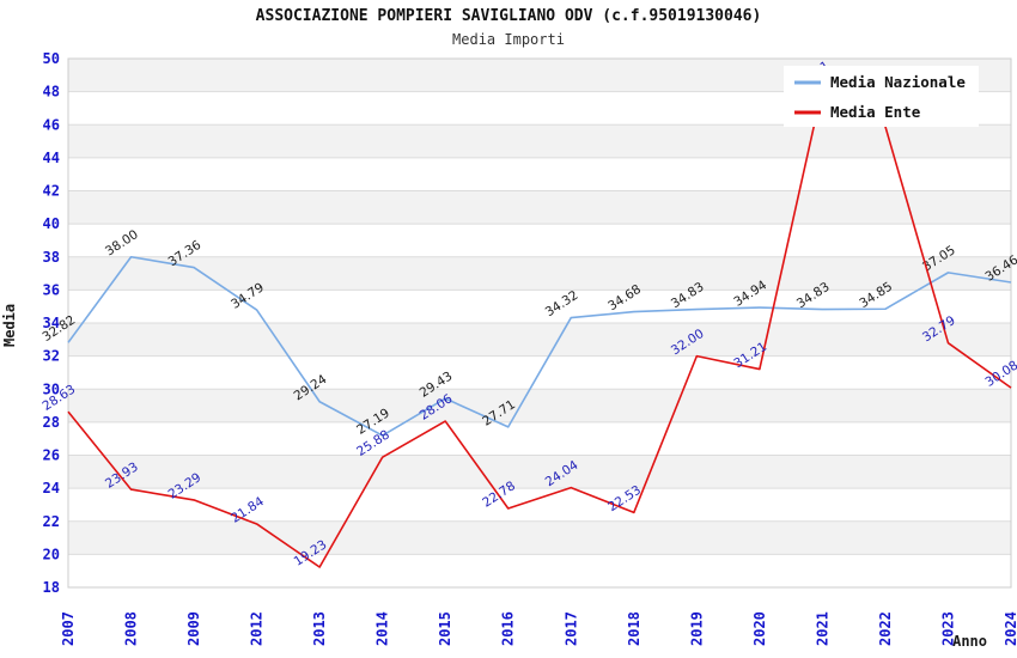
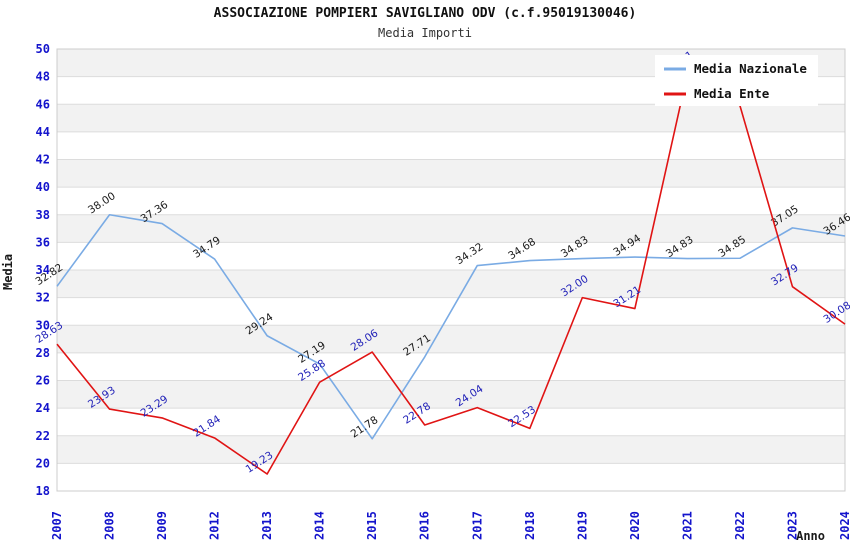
Media Nazionale/2015: 29.43 -> 21.78
